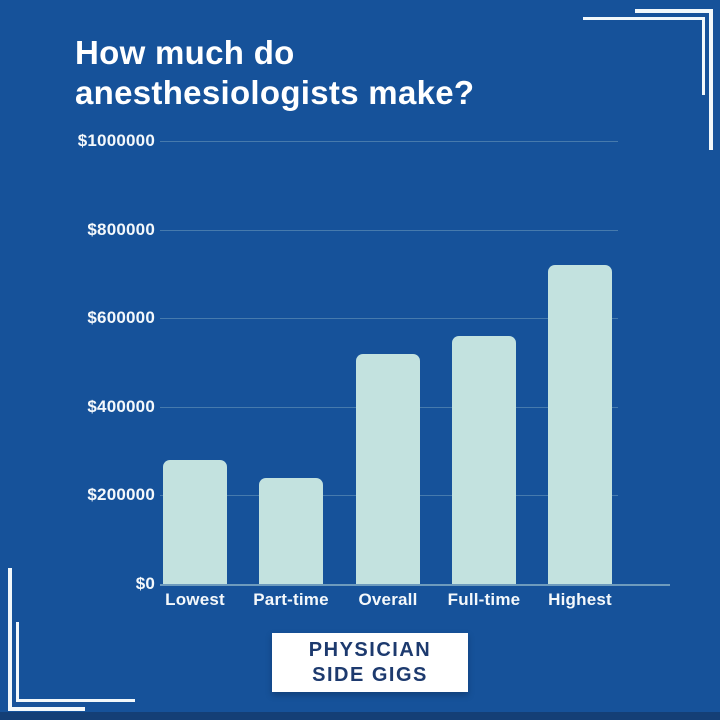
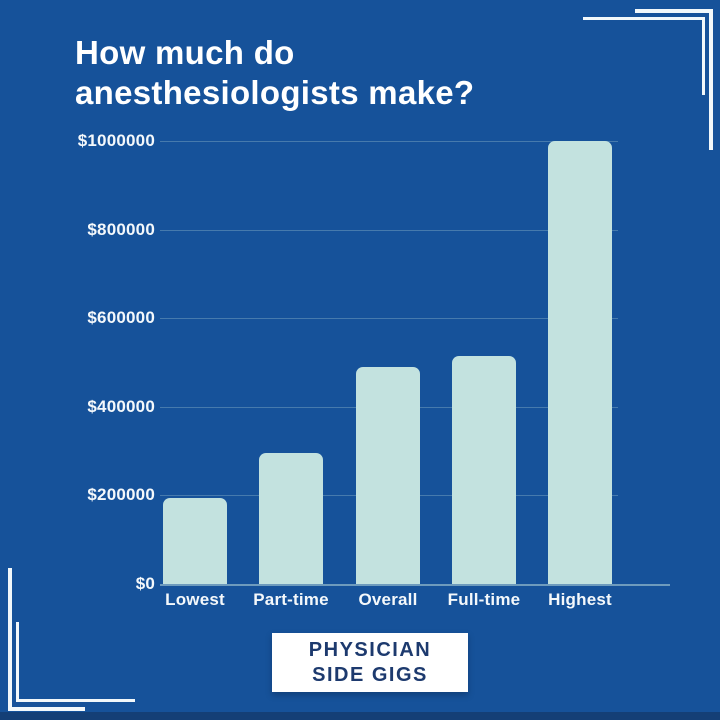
Lowest: $280000 -> $200000
Part-time: $240000 -> $300000
Overall: $520000 -> $490000
Full-time: $560000 -> $520000
Highest: $720000 -> $1000000
